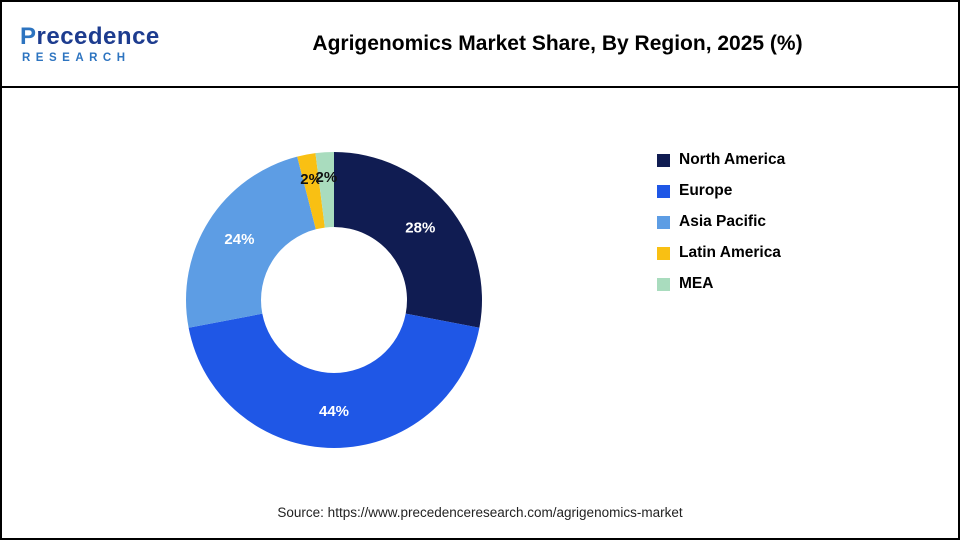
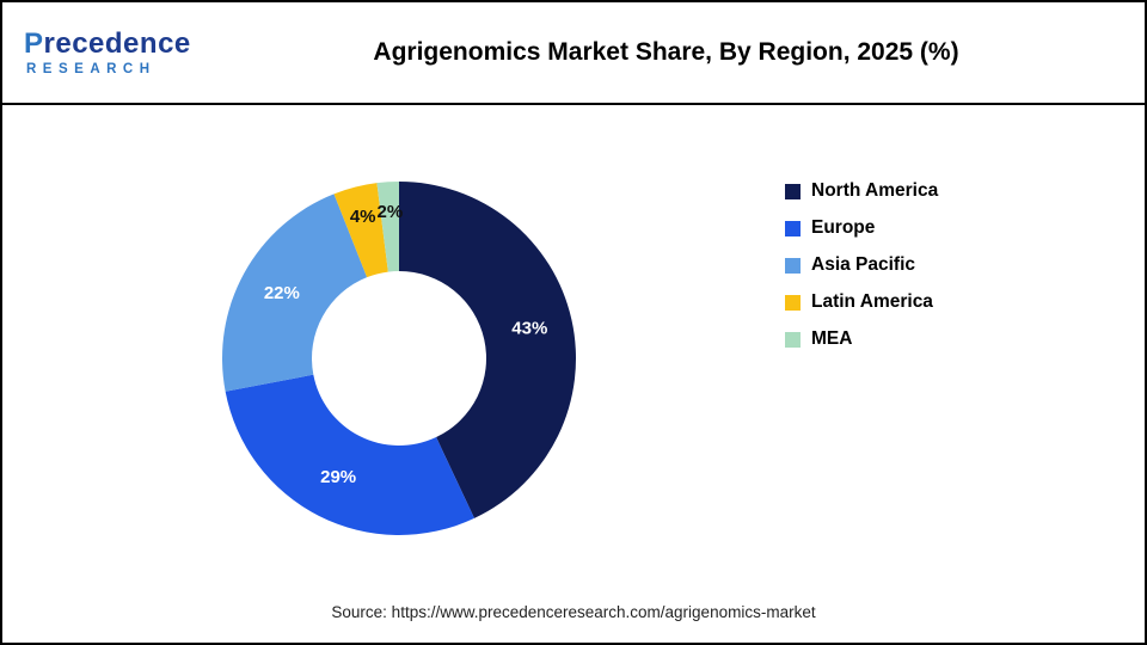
North America: 28% -> 43%
Europe: 44% -> 29%
Asia Pacific: 24% -> 22%
Latin America: 2% -> 4%
